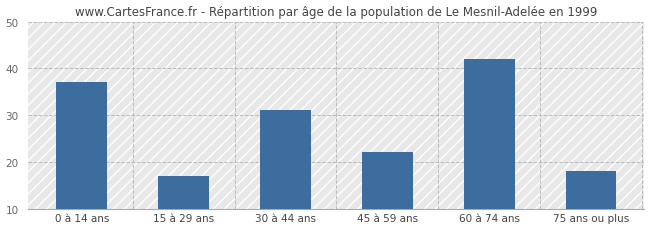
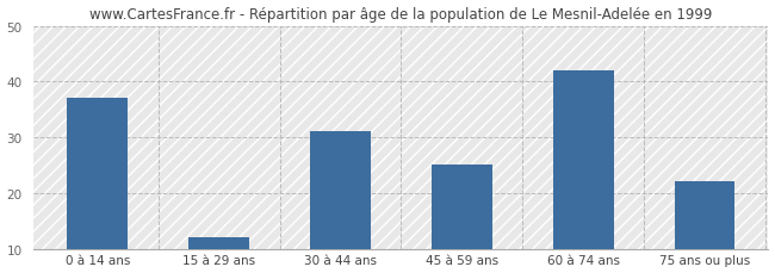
15 à 29 ans: 17 -> 12
45 à 59 ans: 22 -> 25
75 ans ou plus: 18 -> 22
